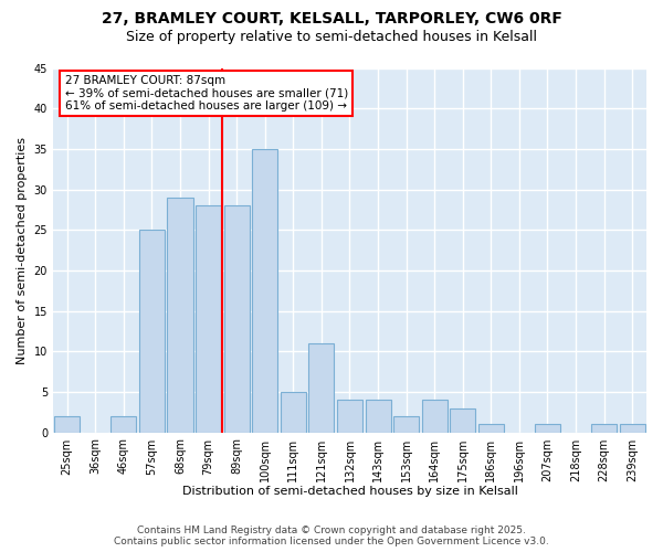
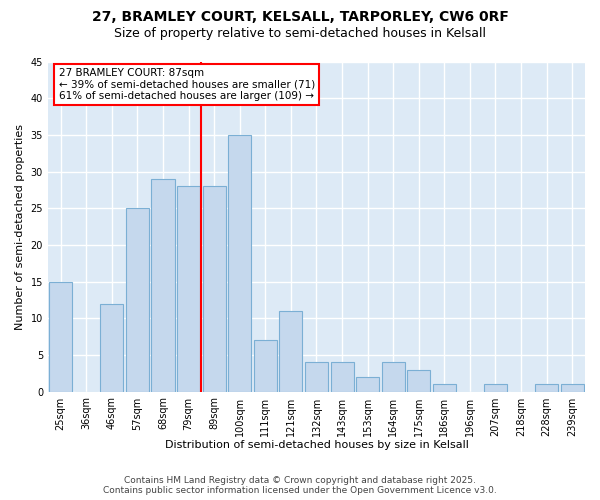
25sqm: 2 -> 15
46sqm: 2 -> 12
111sqm: 5 -> 7
